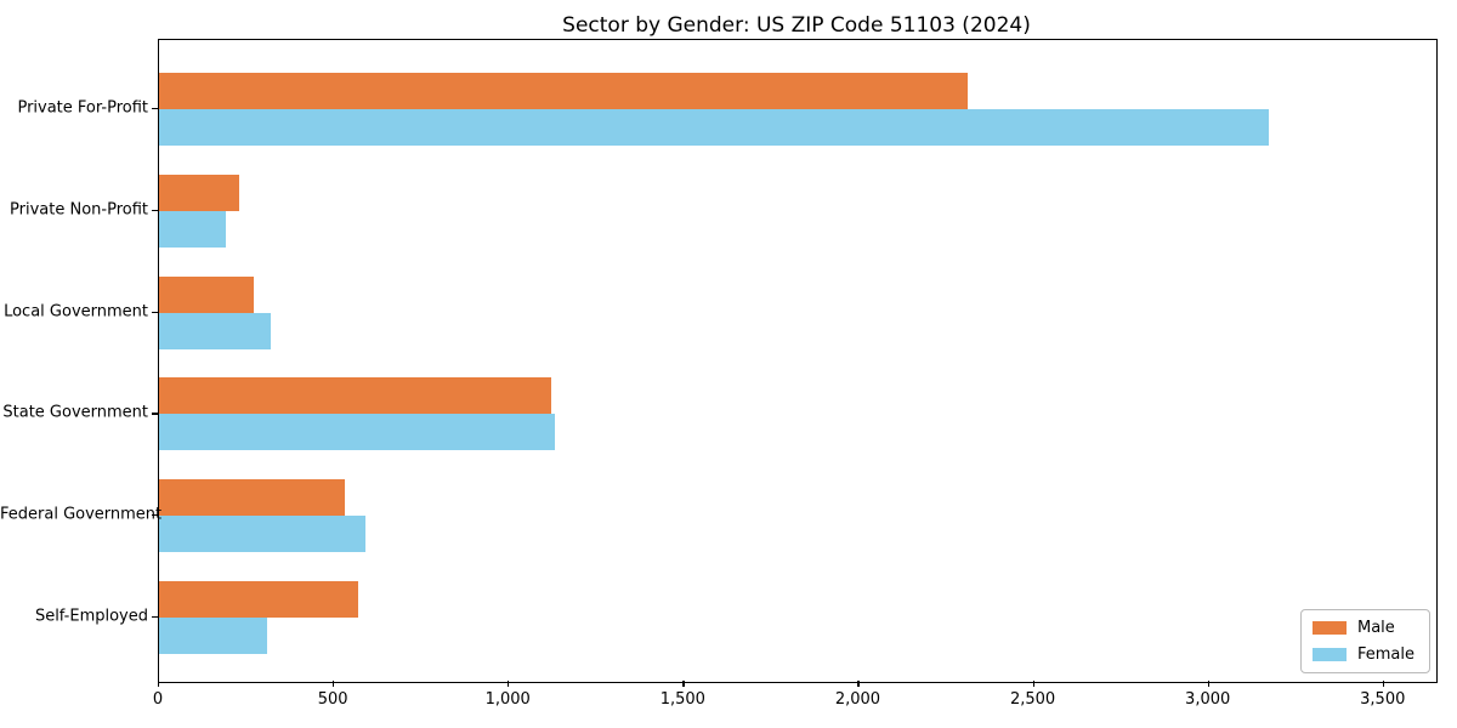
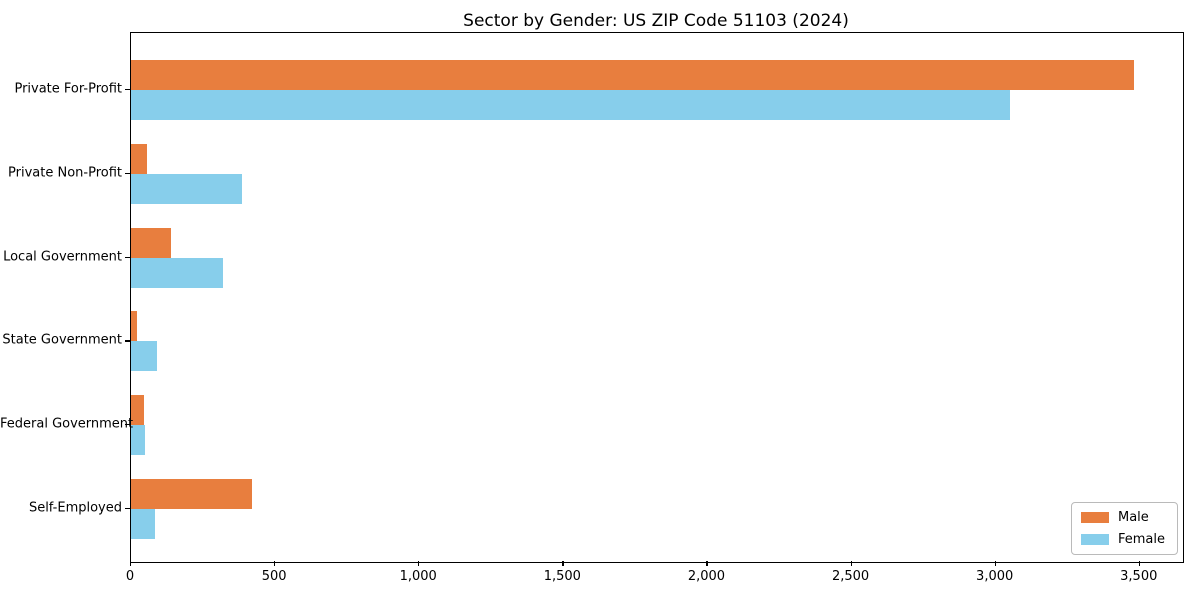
Male/Private For-Profit: 2310 -> 3480
Female/Private For-Profit: 3170 -> 3050
Male/Private Non-Profit: 230 -> 60
Female/Private Non-Profit: 190 -> 380
Male/Local Government: 270 -> 140
Male/State Government: 1120 -> 20
Female/State Government: 1130 -> 90
Male/Federal Government: 530 -> 40
Female/Federal Government: 590 -> 50
Male/Self-Employed: 570 -> 420
Female/Self-Employed: 310 -> 80
